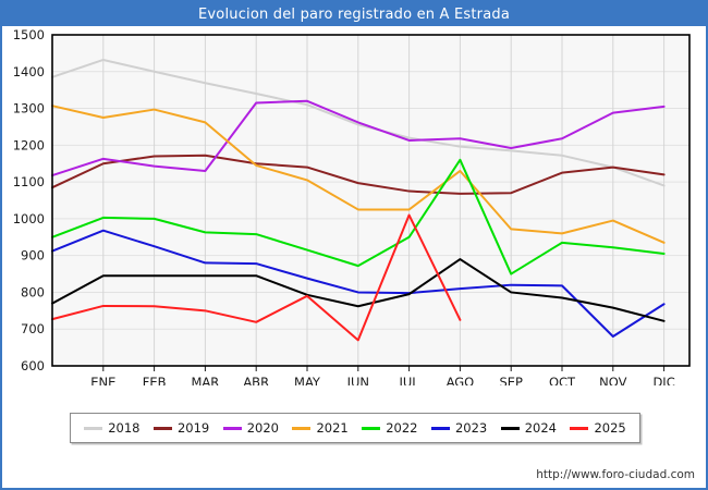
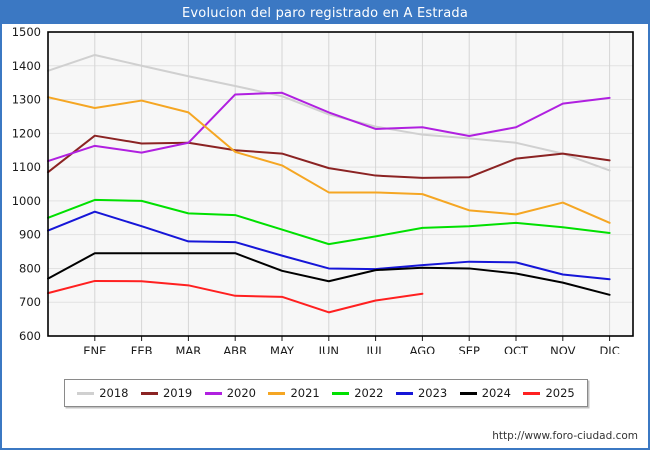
2019/ENE: 1150 -> 1190
2020/MAR: 1130 -> 1170
2025/MAY: 790 -> 720
2022/JUL: 950 -> 900
2025/JUL: 1010 -> 700
2021/AGO: 1130 -> 1020
2022/AGO: 1160 -> 920
2024/AGO: 890 -> 800
2022/SEP: 850 -> 920
2023/NOV: 680 -> 780
